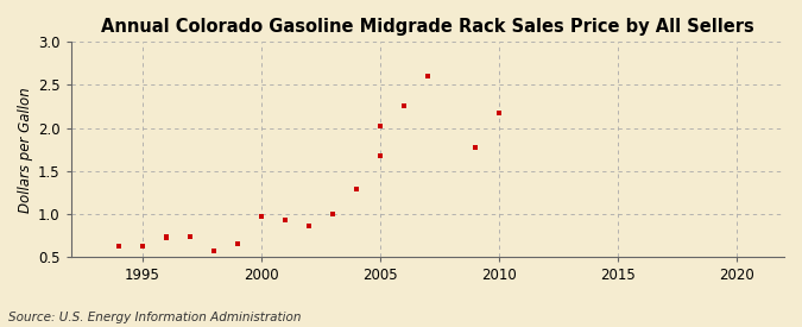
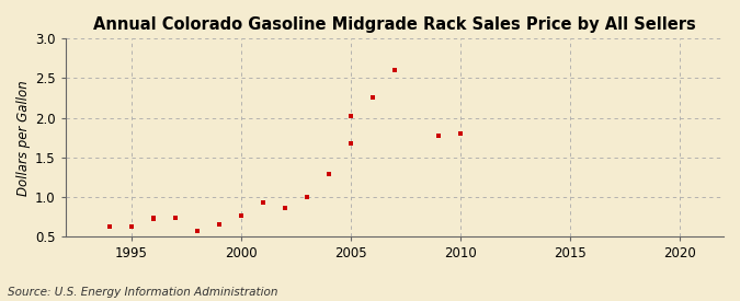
2000: 0.97 -> 0.76
2010: 2.18 -> 1.80
